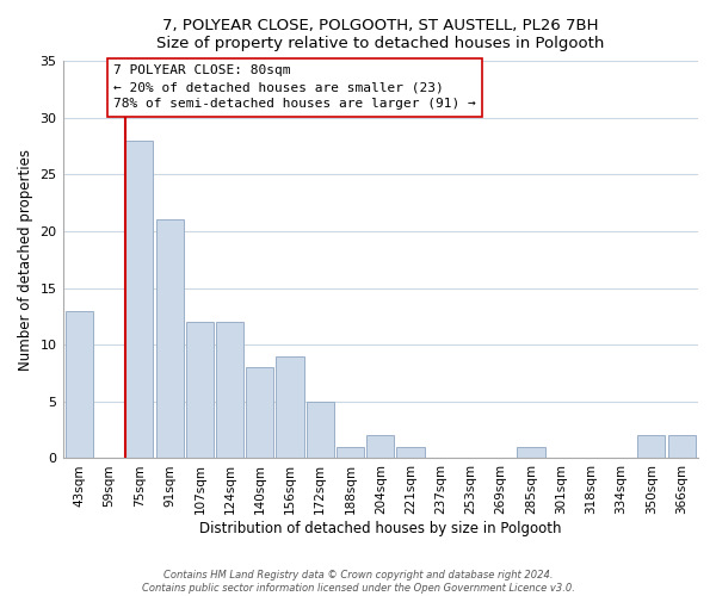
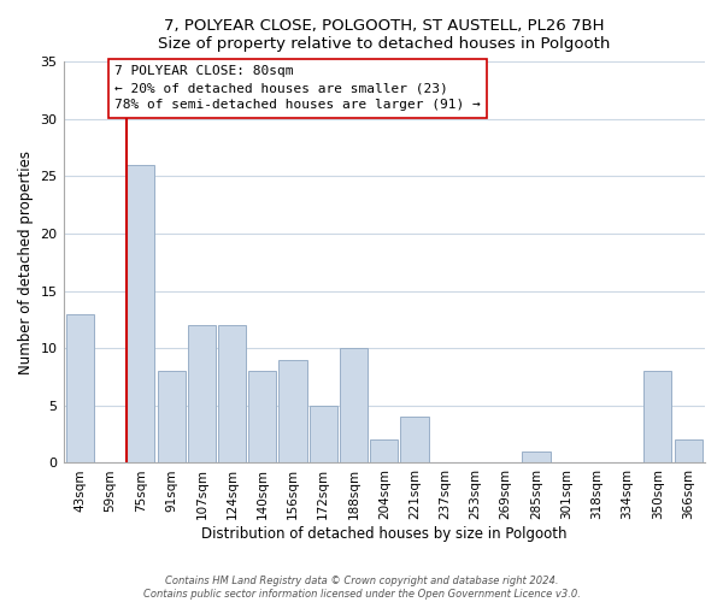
75sqm: 28 -> 26
91sqm: 21 -> 8
188sqm: 1 -> 10
221sqm: 1 -> 4
350sqm: 2 -> 8
